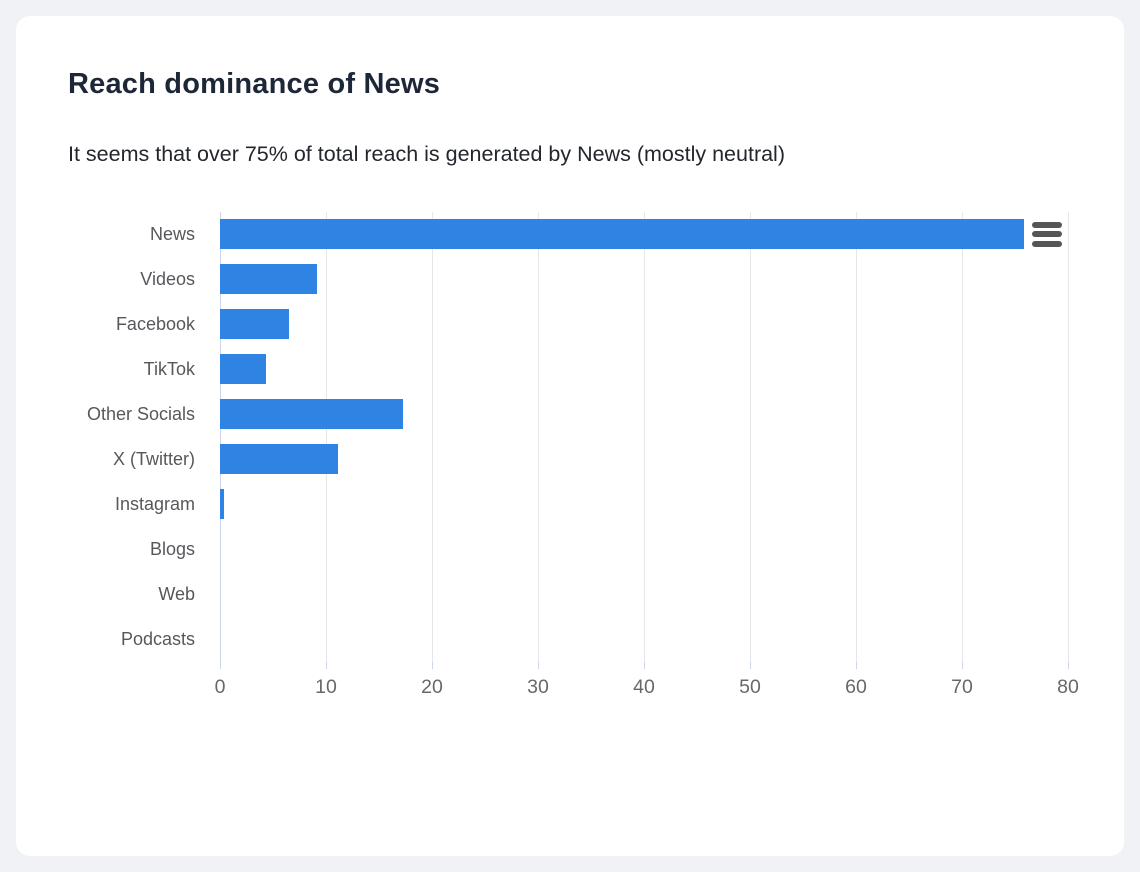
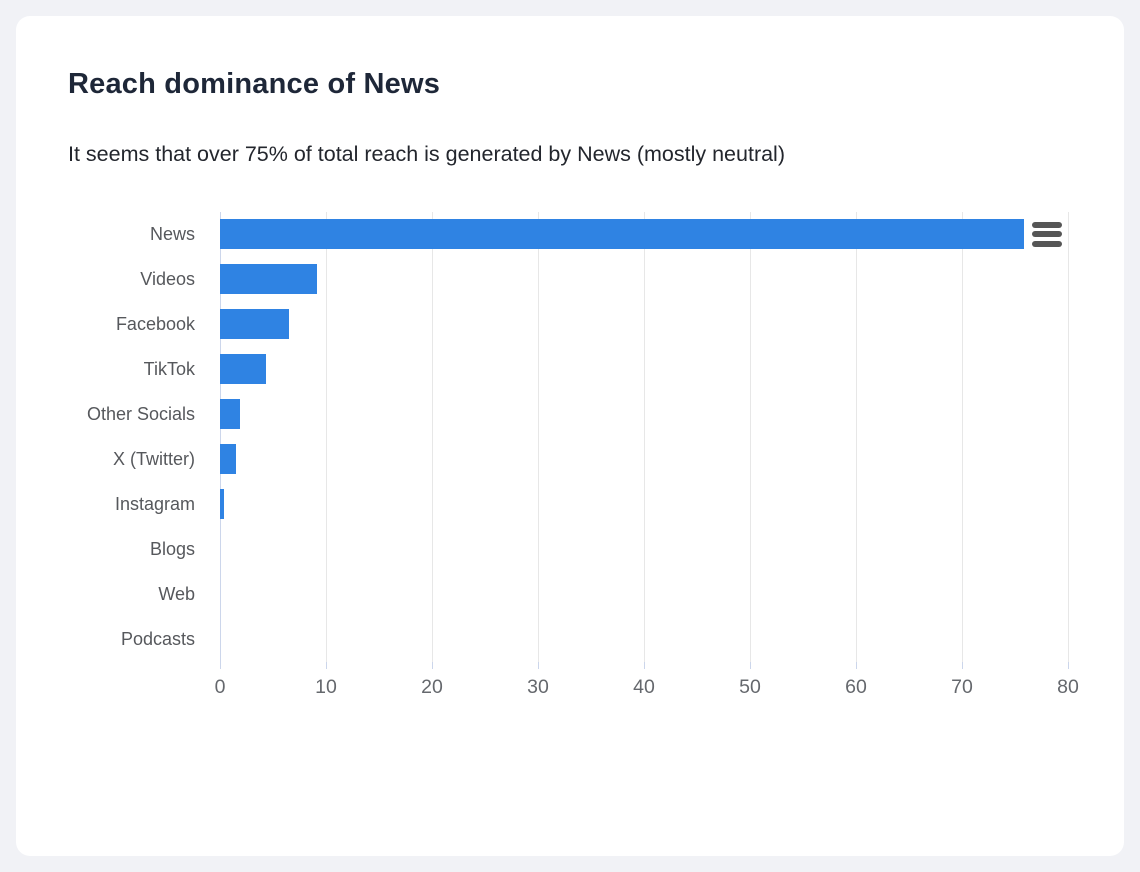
Other Socials: 17.3 -> 1.9
X (Twitter): 11.1 -> 1.5
